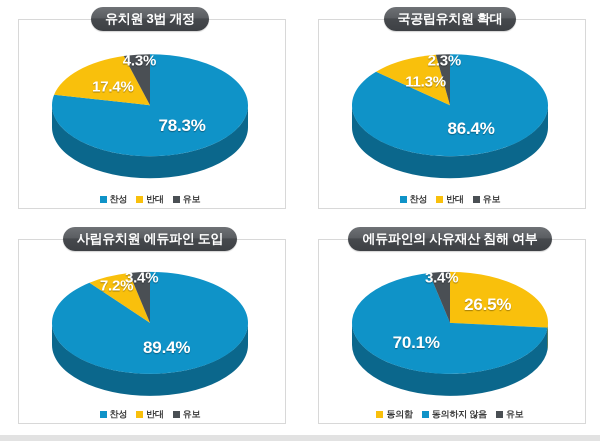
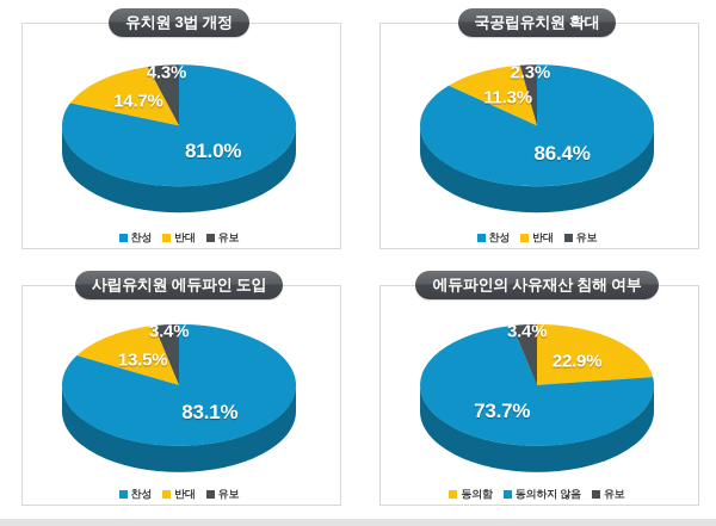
유치원 3법 개정/찬성: 78.3% -> 81.0%
유치원 3법 개정/반대: 17.4% -> 14.7%
사립유치원 에듀파인 도입/찬성: 89.4% -> 83.1%
사립유치원 에듀파인 도입/반대: 7.2% -> 13.5%
에듀파인의 사유재산 침해 여부/동의함: 26.5% -> 22.9%
에듀파인의 사유재산 침해 여부/동의하지 않음: 70.1% -> 73.7%
